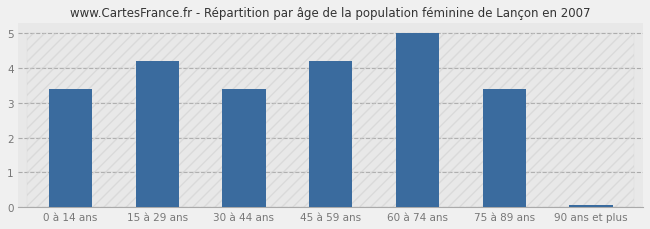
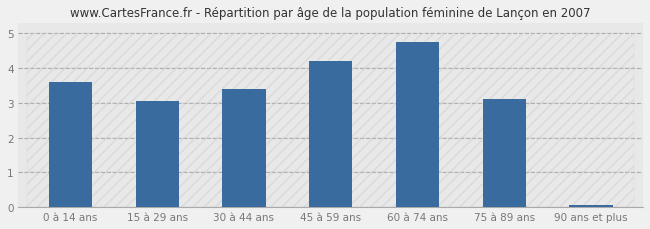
0 à 14 ans: 3.40 -> 3.60
15 à 29 ans: 4.20 -> 3.05
60 à 74 ans: 5.00 -> 4.75
75 à 89 ans: 3.40 -> 3.10
